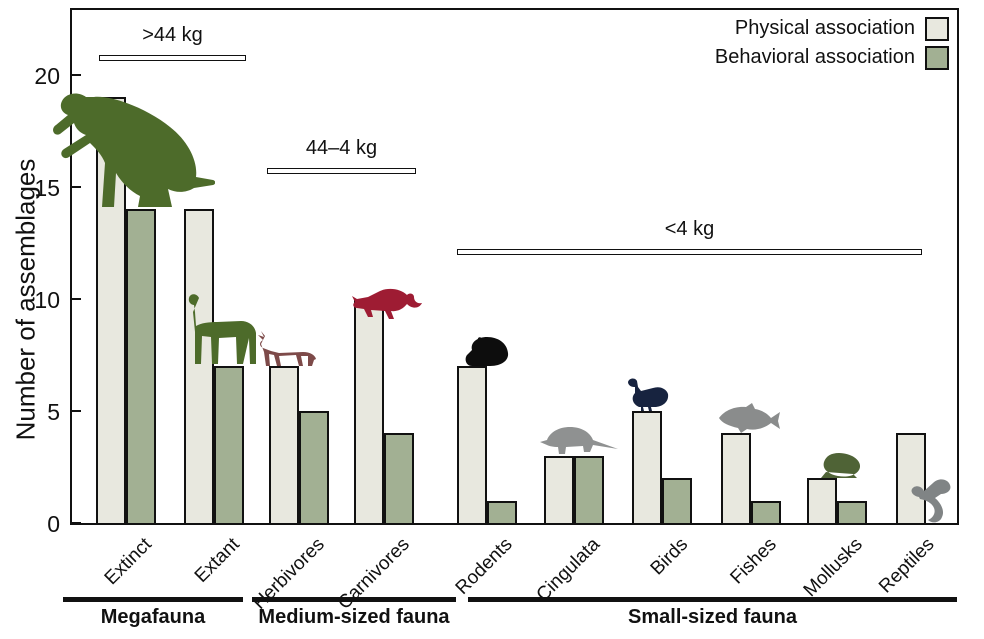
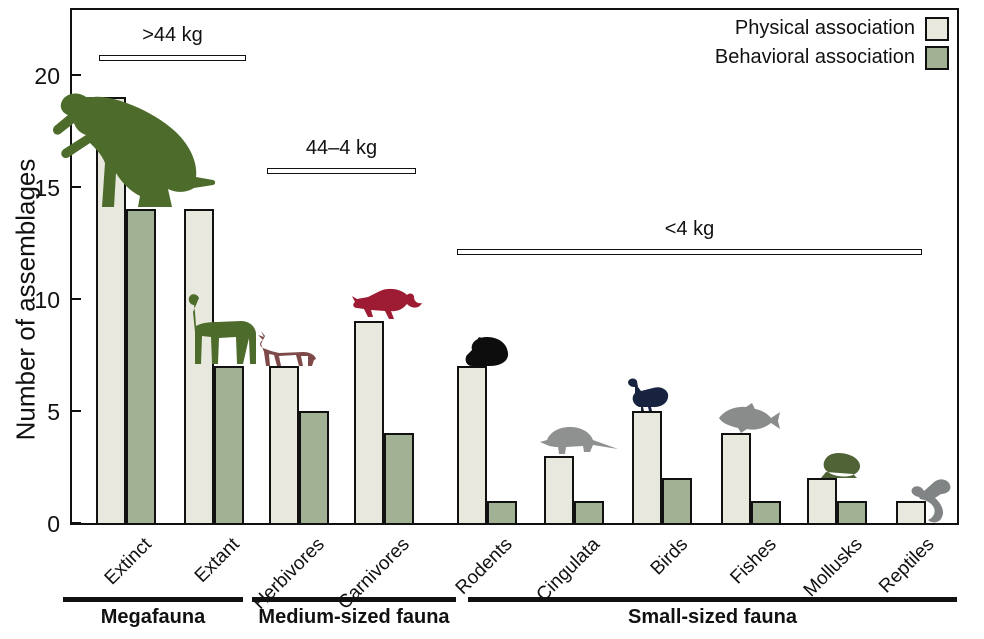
Physical association/Carnivores: 10 -> 9
Behavioral association/Cingulata: 3 -> 1
Physical association/Reptiles: 4 -> 1
